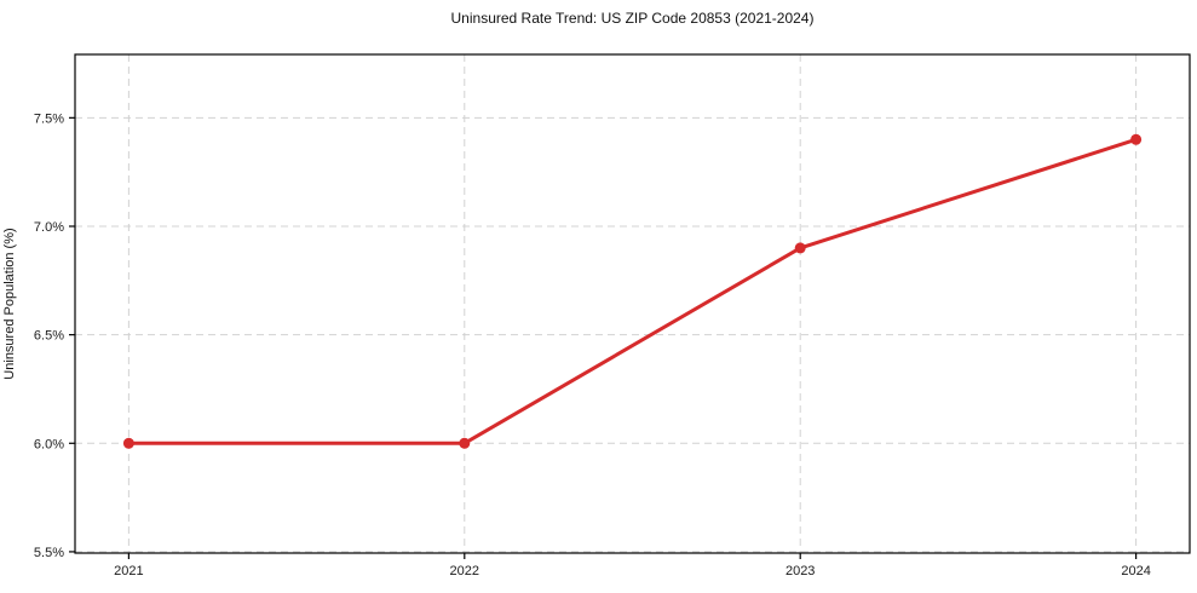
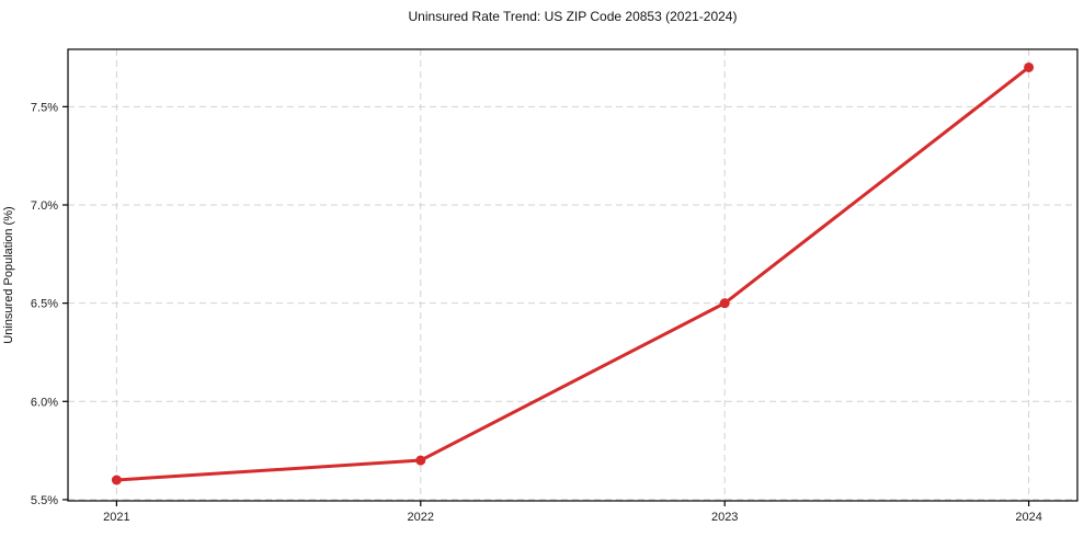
2021: 6.0% -> 5.6%
2022: 6.0% -> 5.7%
2023: 6.9% -> 6.5%
2024: 7.4% -> 7.7%
